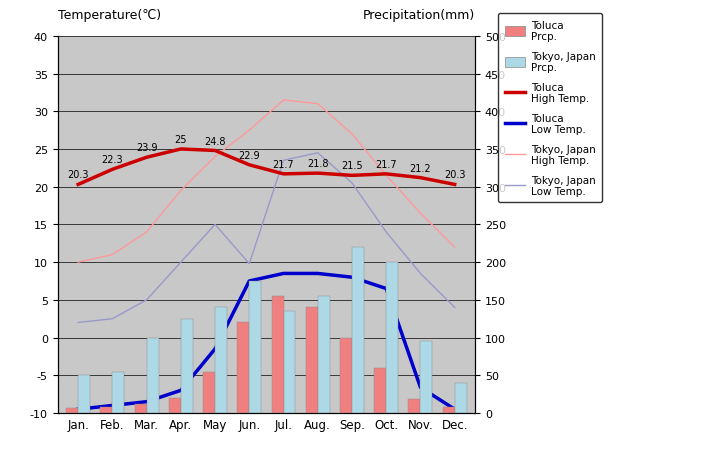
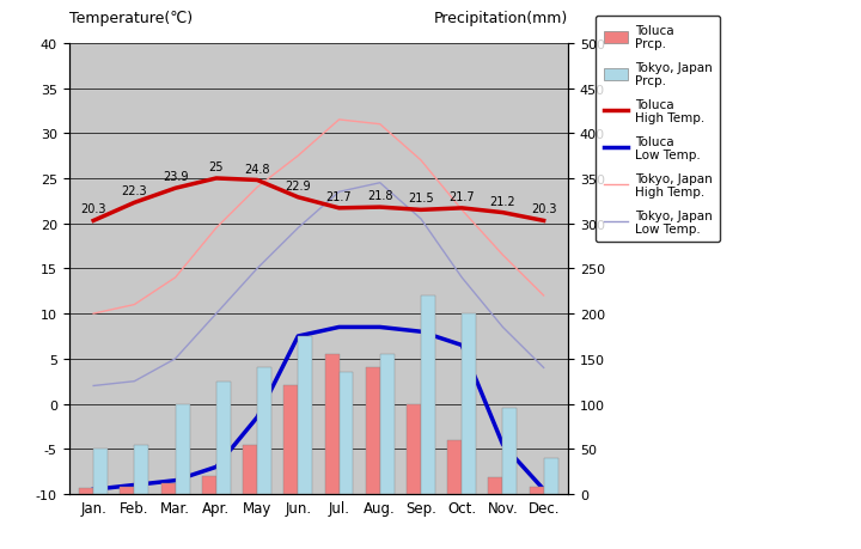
Tokyo, Japan Low Temp./Jun.: 9.8 -> 19.5
Toluca Low Temp./Nov.: -6.6 -> -4.5
